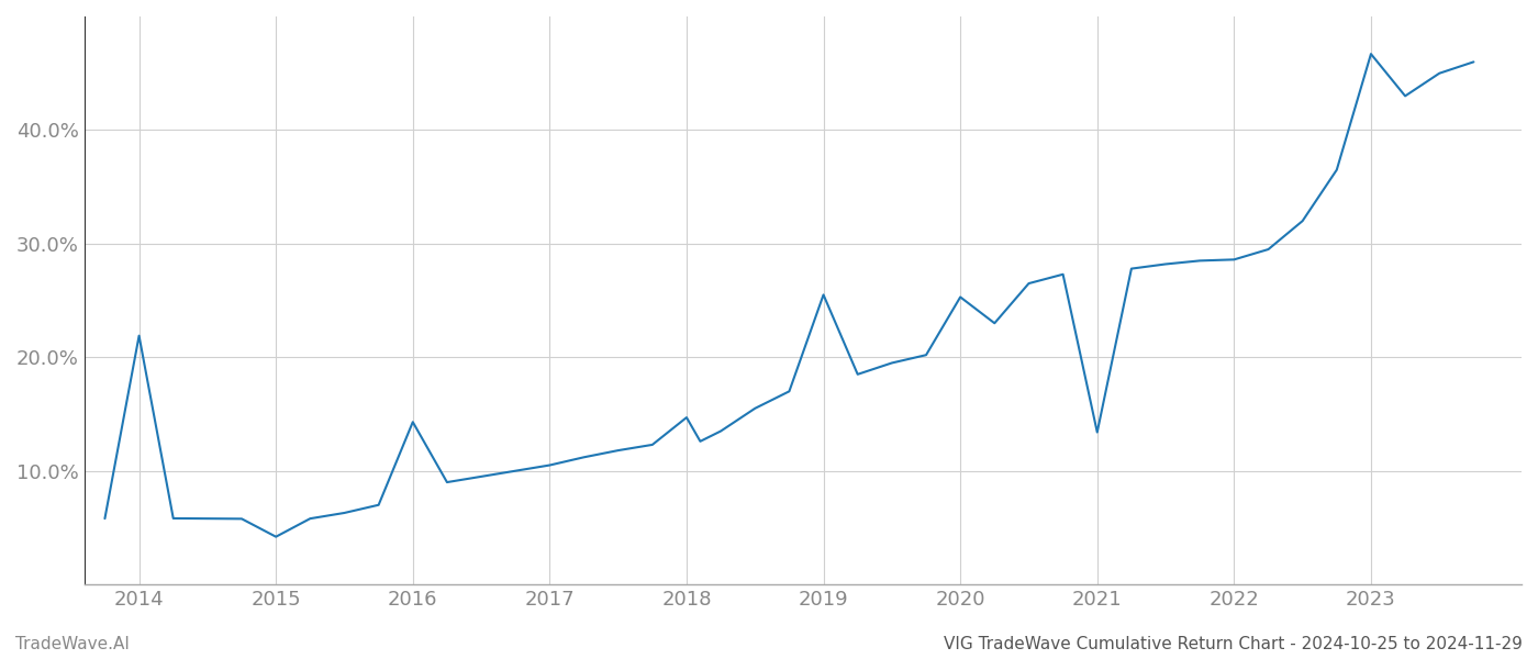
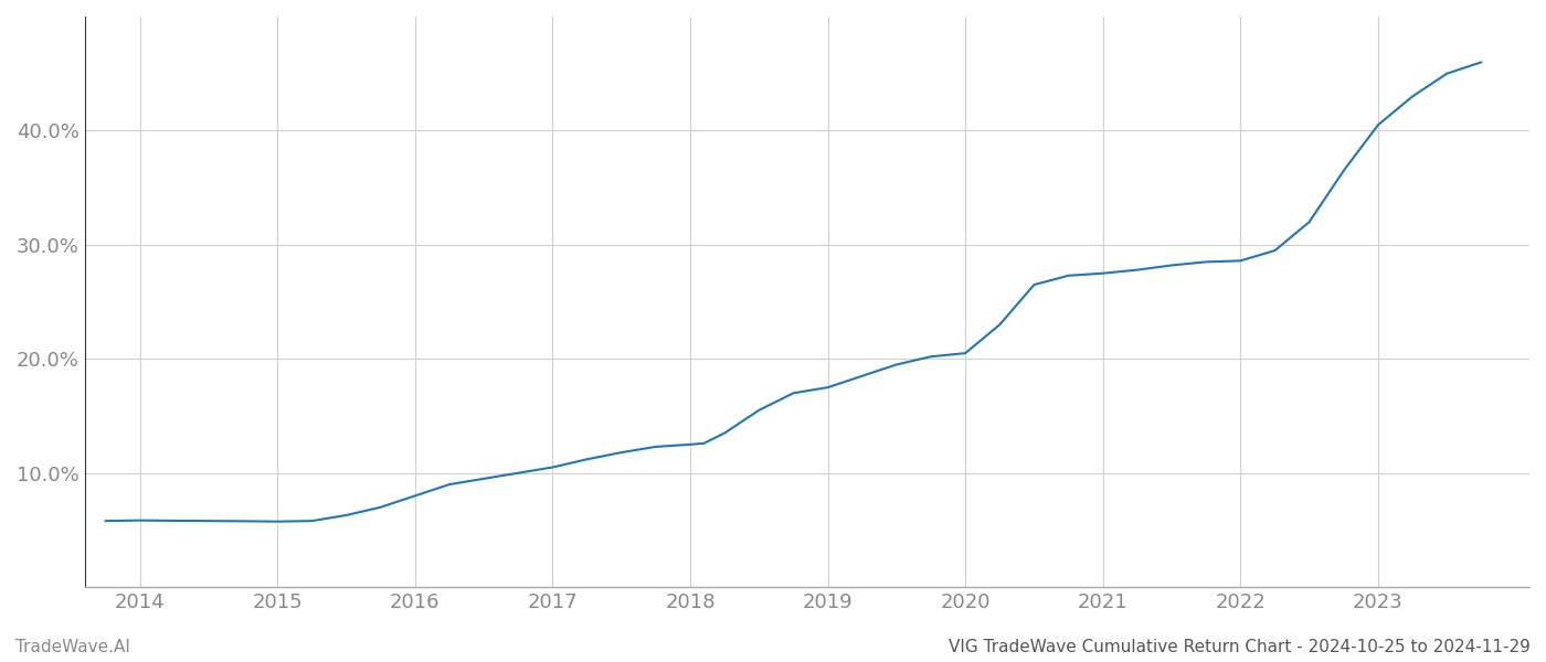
2014: 21.9% -> 5.8%
2015: 4.2% -> 5.8%
2016: 14.3% -> 8.0%
2018: 14.7% -> 12.5%
2019: 25.5% -> 17.5%
2020: 25.3% -> 20.5%
2021: 13.4% -> 27.5%
2023: 46.7% -> 40.5%
